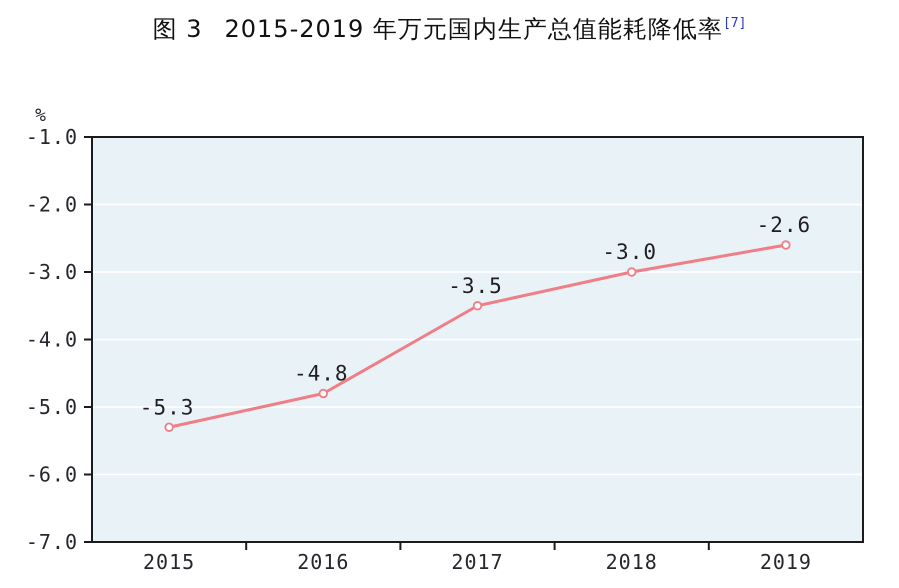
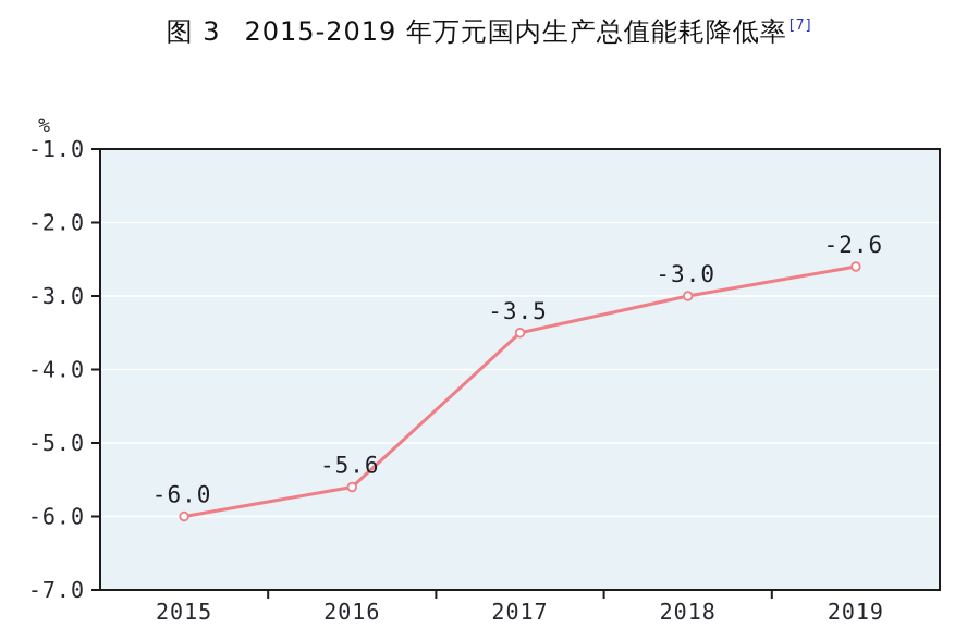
2015: -5.3 -> -6.0
2016: -4.8 -> -5.6
